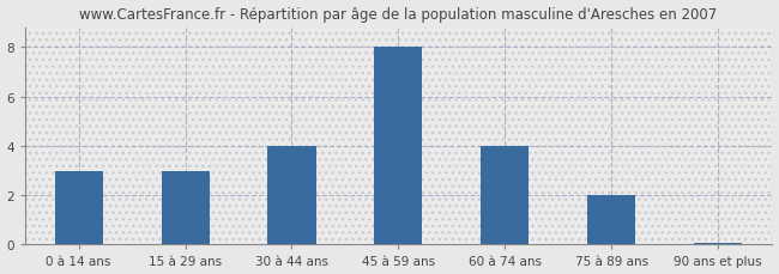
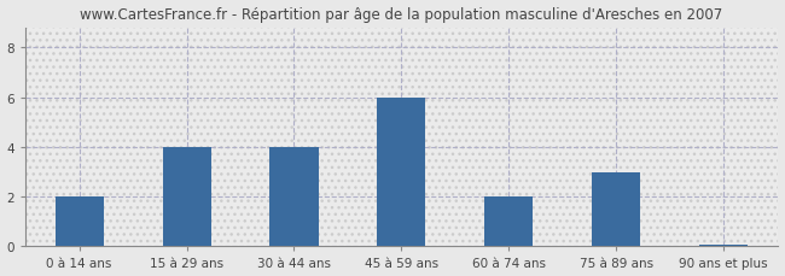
0 à 14 ans: 3.00 -> 2.00
15 à 29 ans: 3.00 -> 4.00
45 à 59 ans: 8.00 -> 6.00
60 à 74 ans: 4.00 -> 2.00
75 à 89 ans: 2.00 -> 3.00
